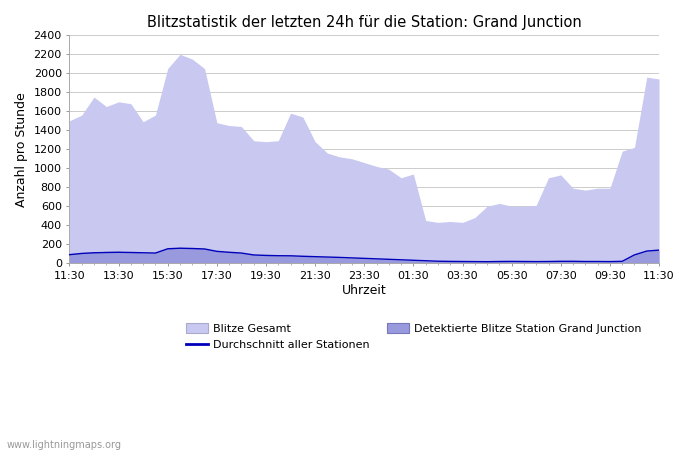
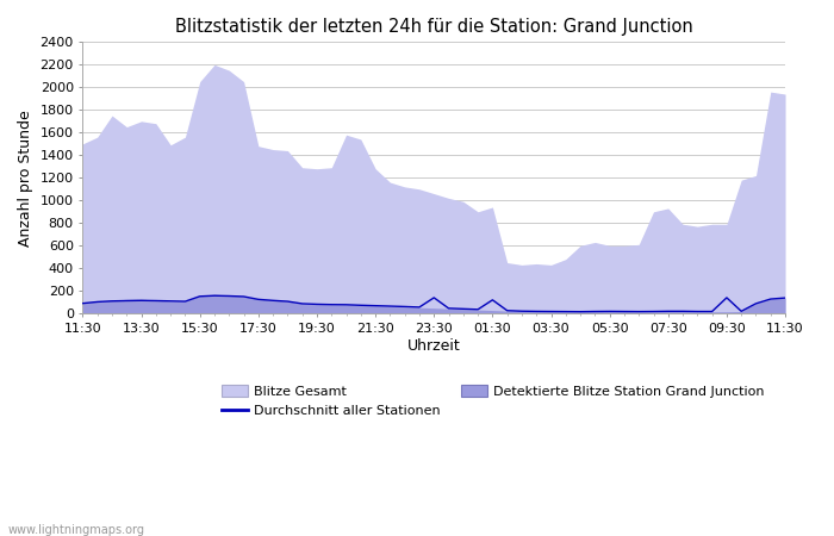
Durchschnitt aller Stationen/23:30: 50 -> 140
Durchschnitt aller Stationen/01:30: 30 -> 120
Durchschnitt aller Stationen/09:30: 20 -> 140
